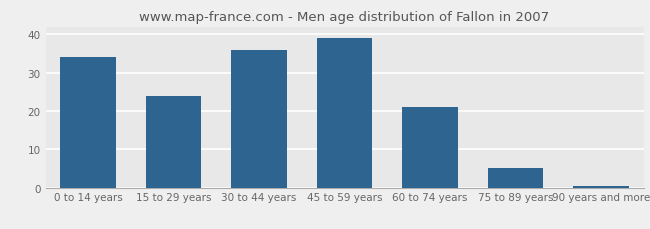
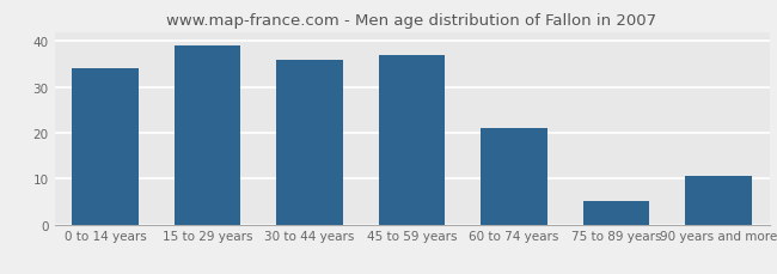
15 to 29 years: 24.0 -> 39.0
45 to 59 years: 39.0 -> 37.0
90 years and more: 0.5 -> 10.5
